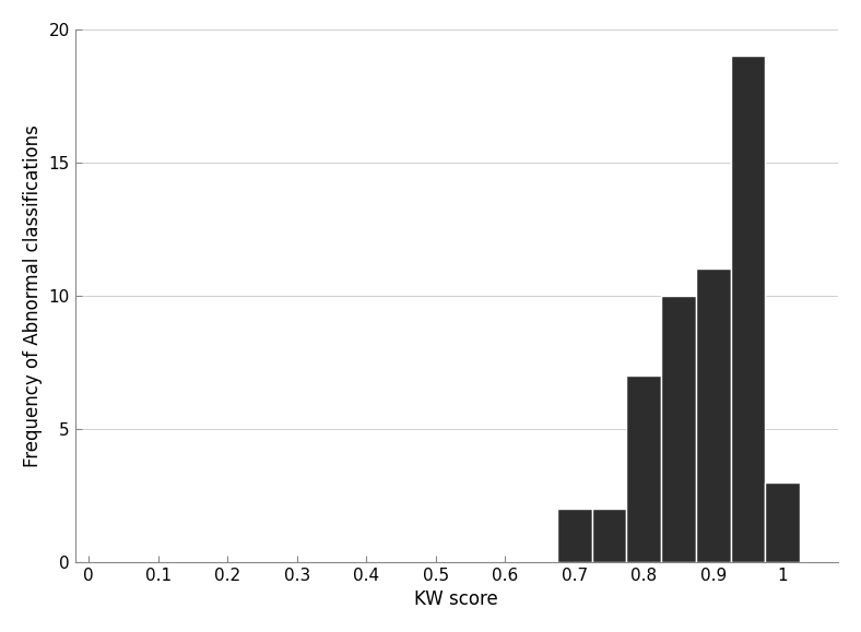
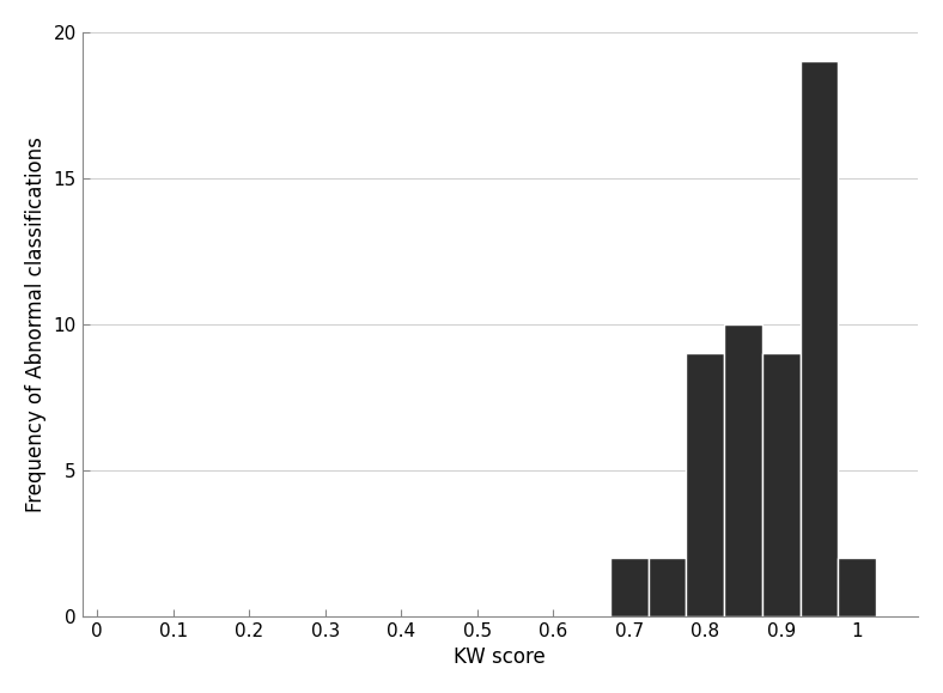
0.8: 7 -> 9
0.9: 11 -> 9
1: 3 -> 2
